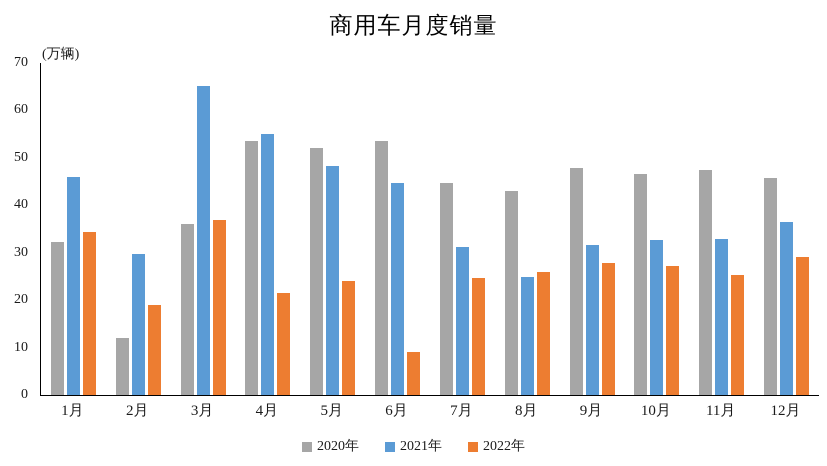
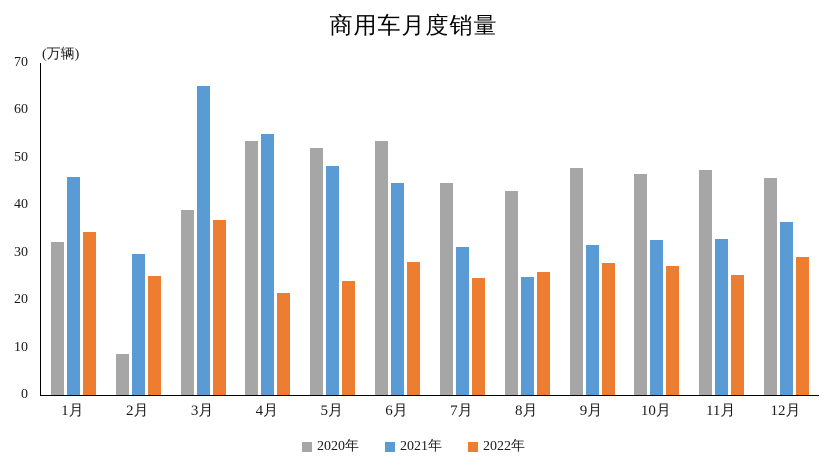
2020年/2月: 12 -> 9
2022年/2月: 19 -> 25
2020年/3月: 36 -> 39
2022年/6月: 9 -> 28
